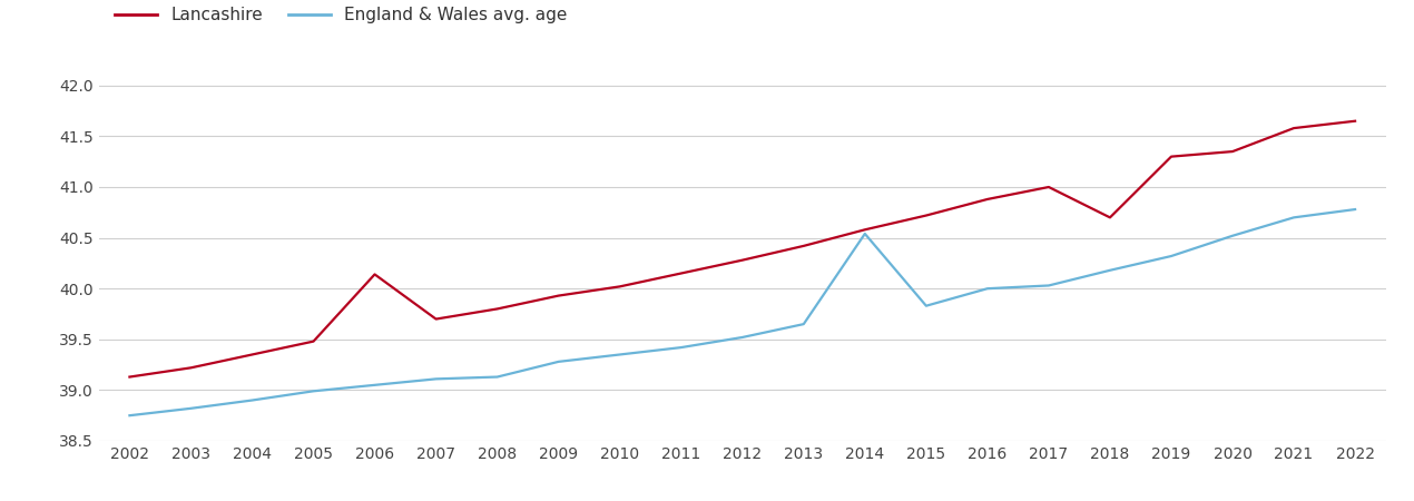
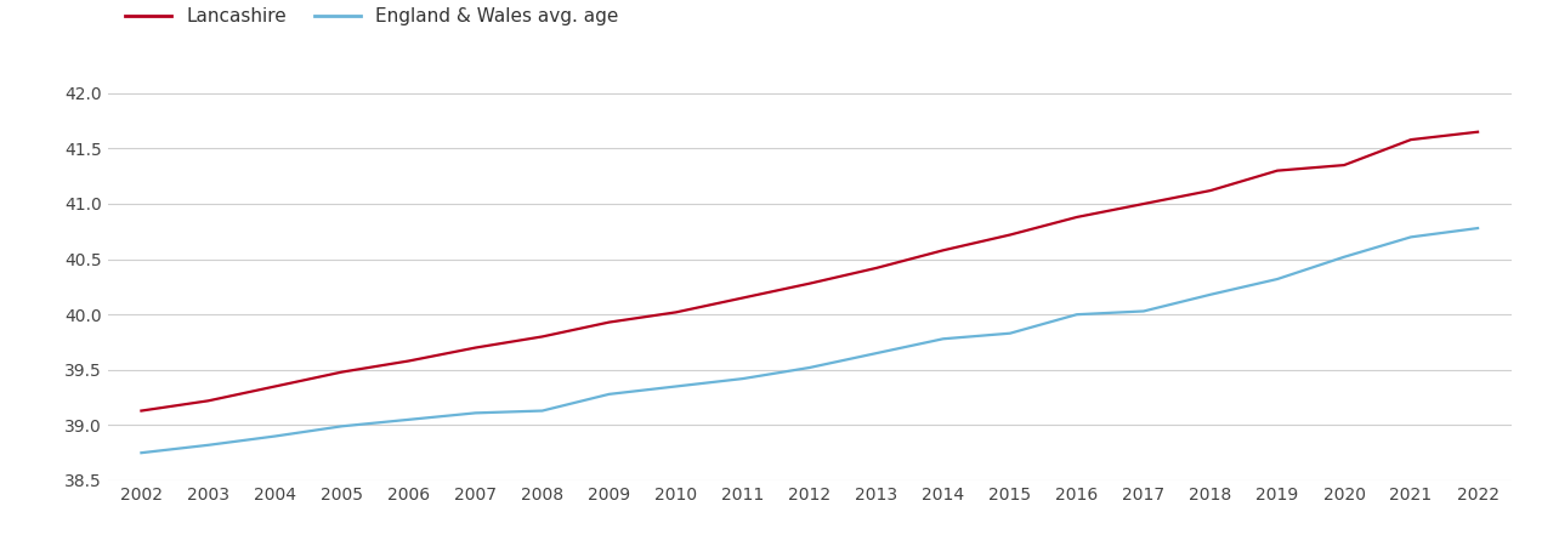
Lancashire/2006: 40.14 -> 39.58
England & Wales avg. age/2014: 40.54 -> 39.78
Lancashire/2018: 40.70 -> 41.12
